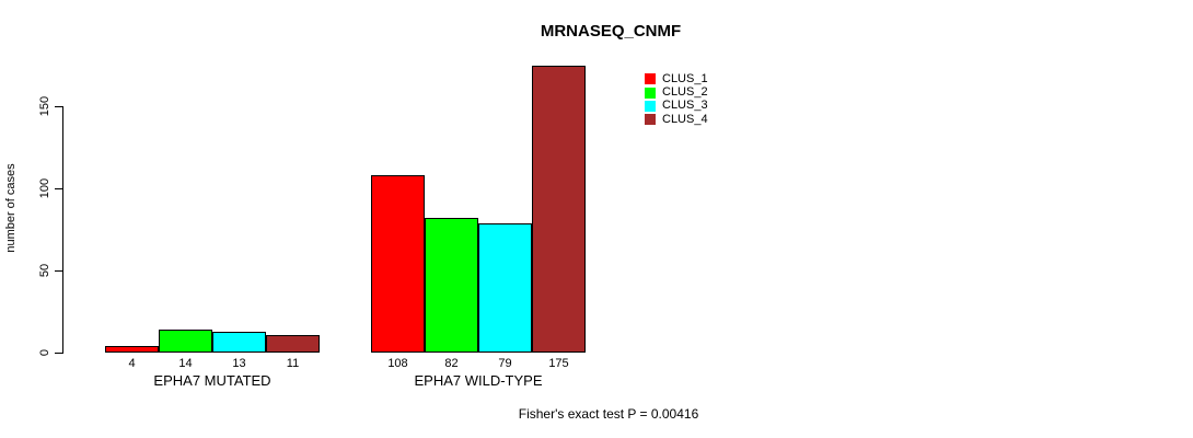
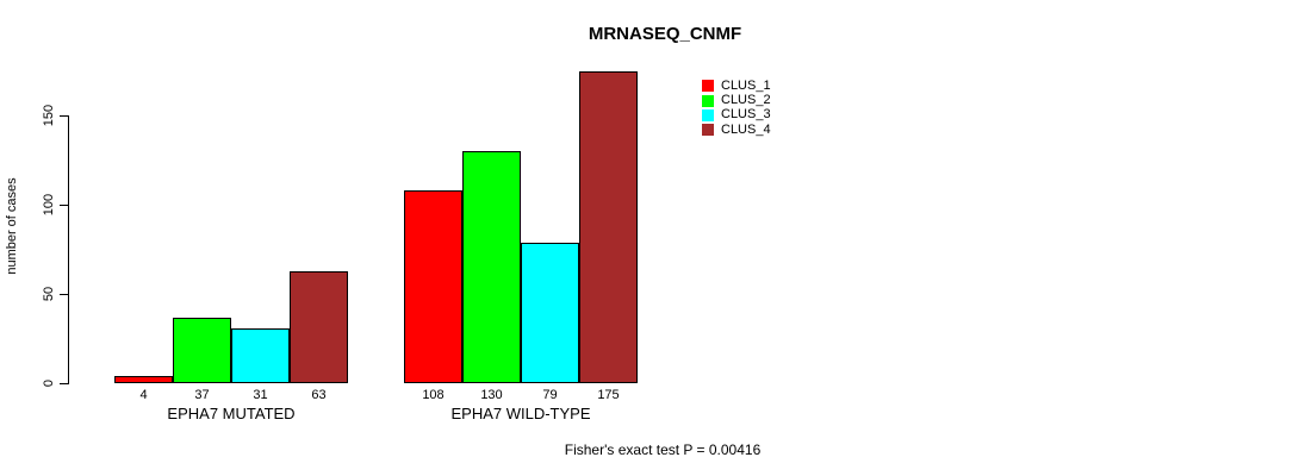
CLUS_2/EPHA7 MUTATED: 14 -> 37
CLUS_3/EPHA7 MUTATED: 13 -> 31
CLUS_4/EPHA7 MUTATED: 11 -> 63
CLUS_2/EPHA7 WILD-TYPE: 82 -> 130
